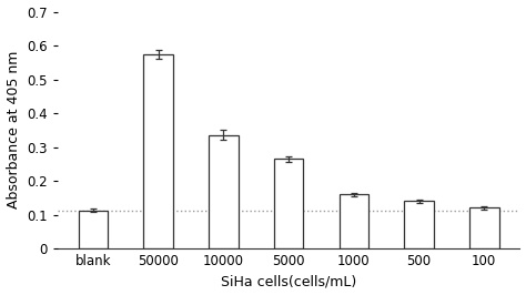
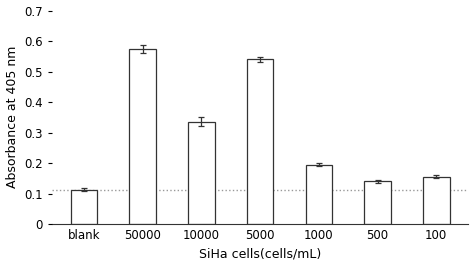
5000: 0.265 -> 0.540
1000: 0.160 -> 0.195
100: 0.120 -> 0.155
